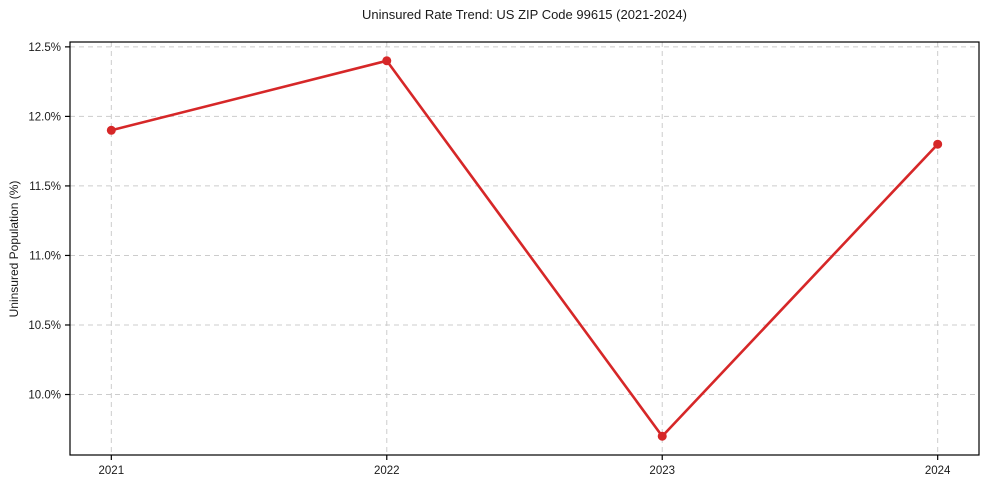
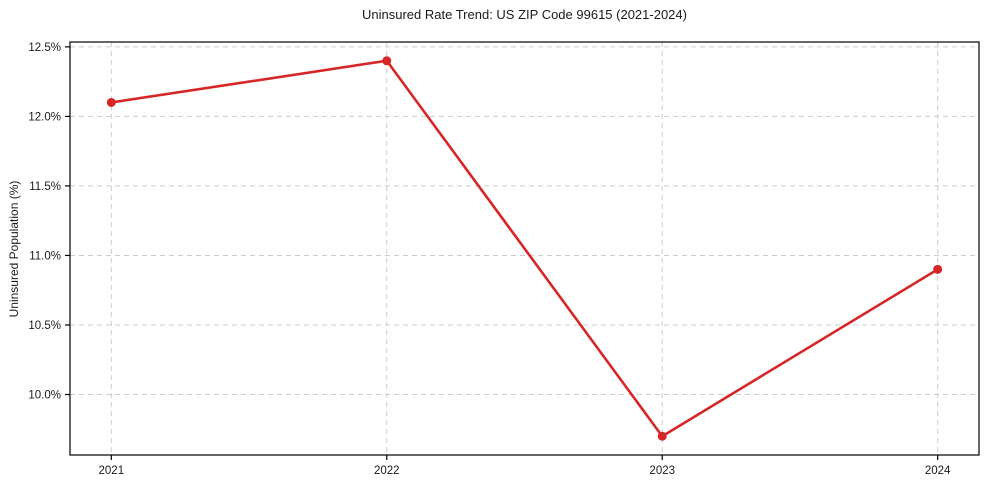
2021: 11.9% -> 12.1%
2024: 11.8% -> 10.9%
